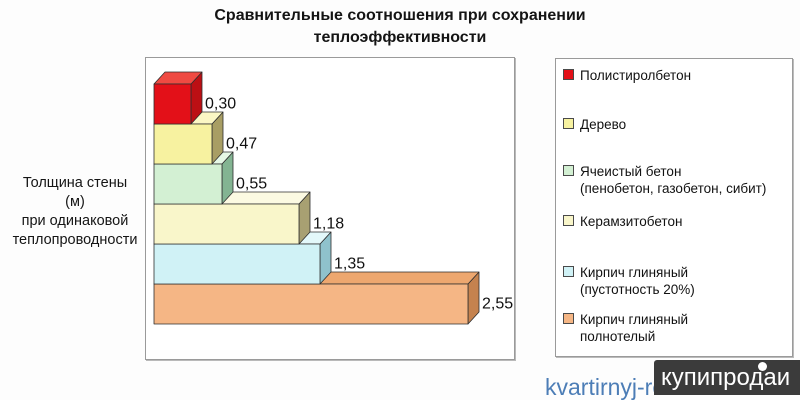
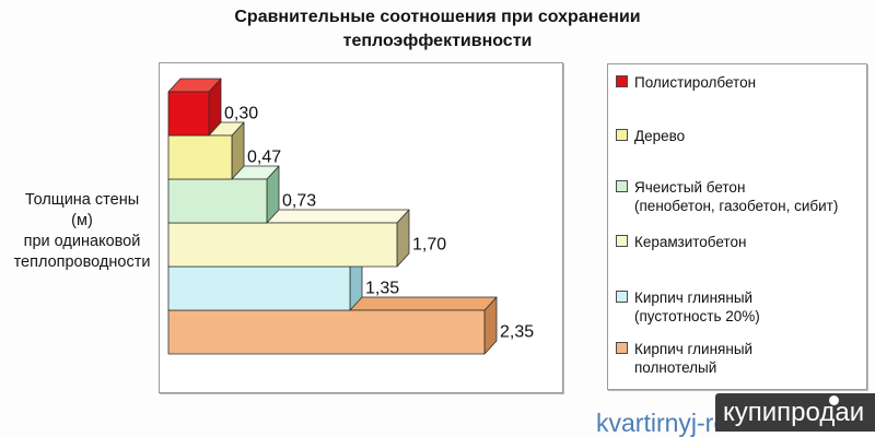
Ячеистый бетон (пенобетон, газобетон, сибит): 0,55 -> 0,73
Керамзитобетон: 1,18 -> 1,70
Кирпич глиняный полнотелый: 2,55 -> 2,35
